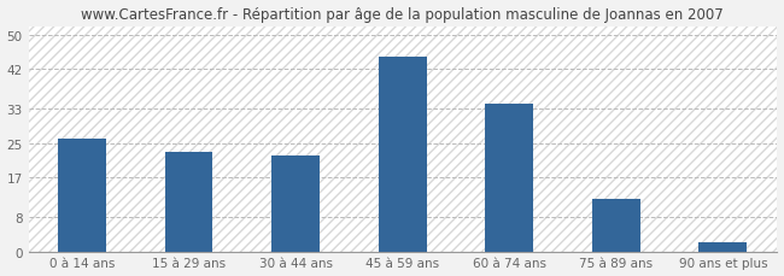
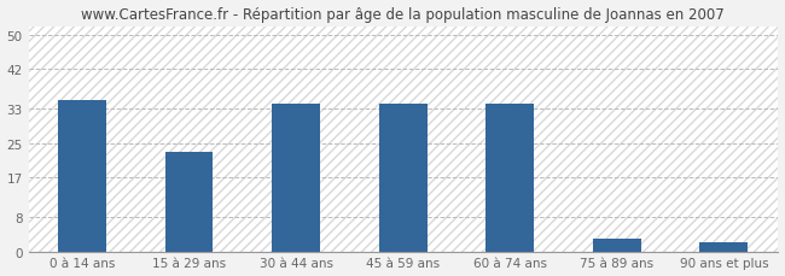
0 à 14 ans: 26 -> 35
30 à 44 ans: 22 -> 34
45 à 59 ans: 45 -> 34
75 à 89 ans: 12 -> 3
